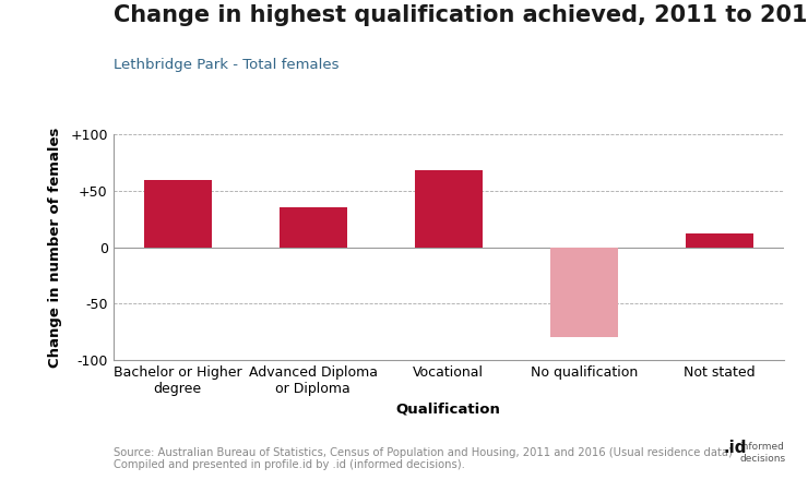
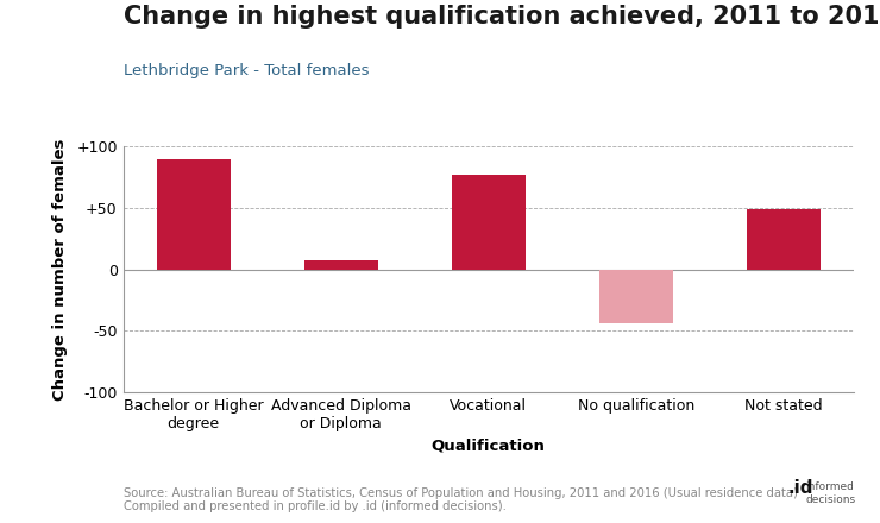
Bachelor or Higher degree: 60 -> 90
Advanced Diploma or Diploma: 35 -> 7
Vocational: 68 -> 77
No qualification: -80 -> -44
Not stated: 12 -> 49
